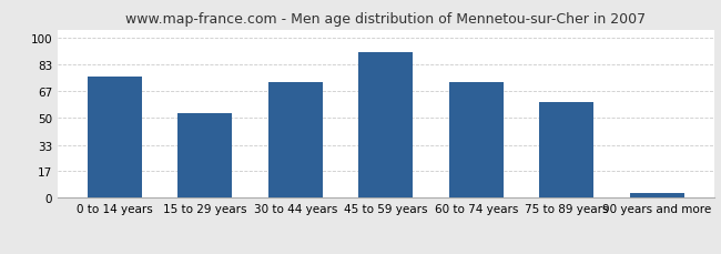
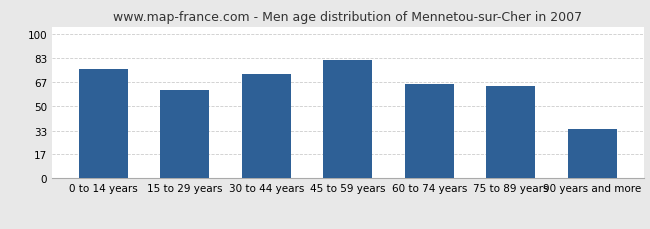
15 to 29 years: 53 -> 61
45 to 59 years: 91 -> 82
60 to 74 years: 72 -> 65
75 to 89 years: 60 -> 64
90 years and more: 3 -> 34
